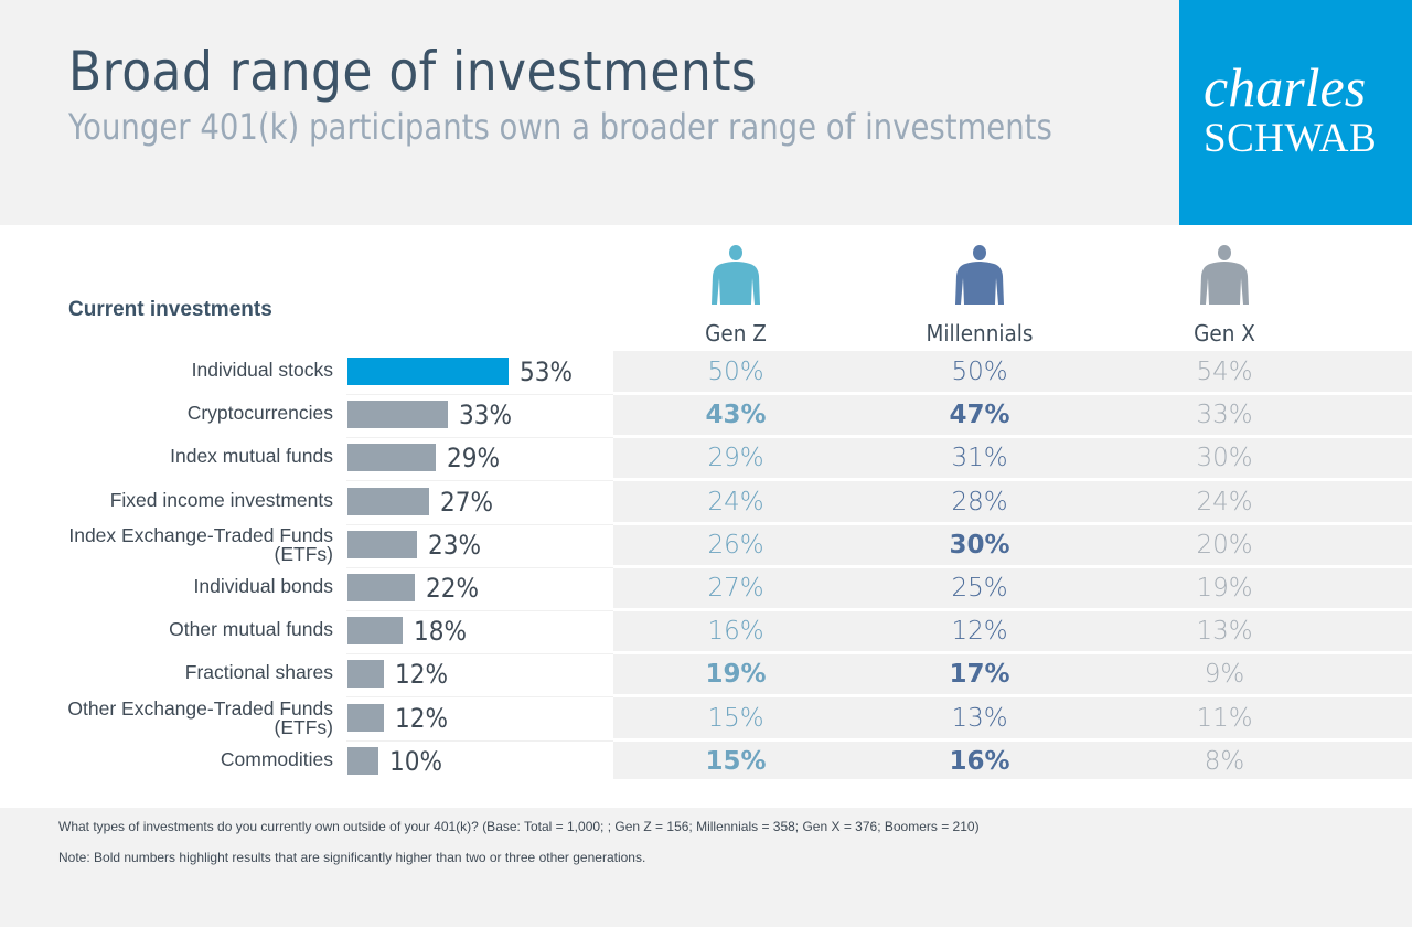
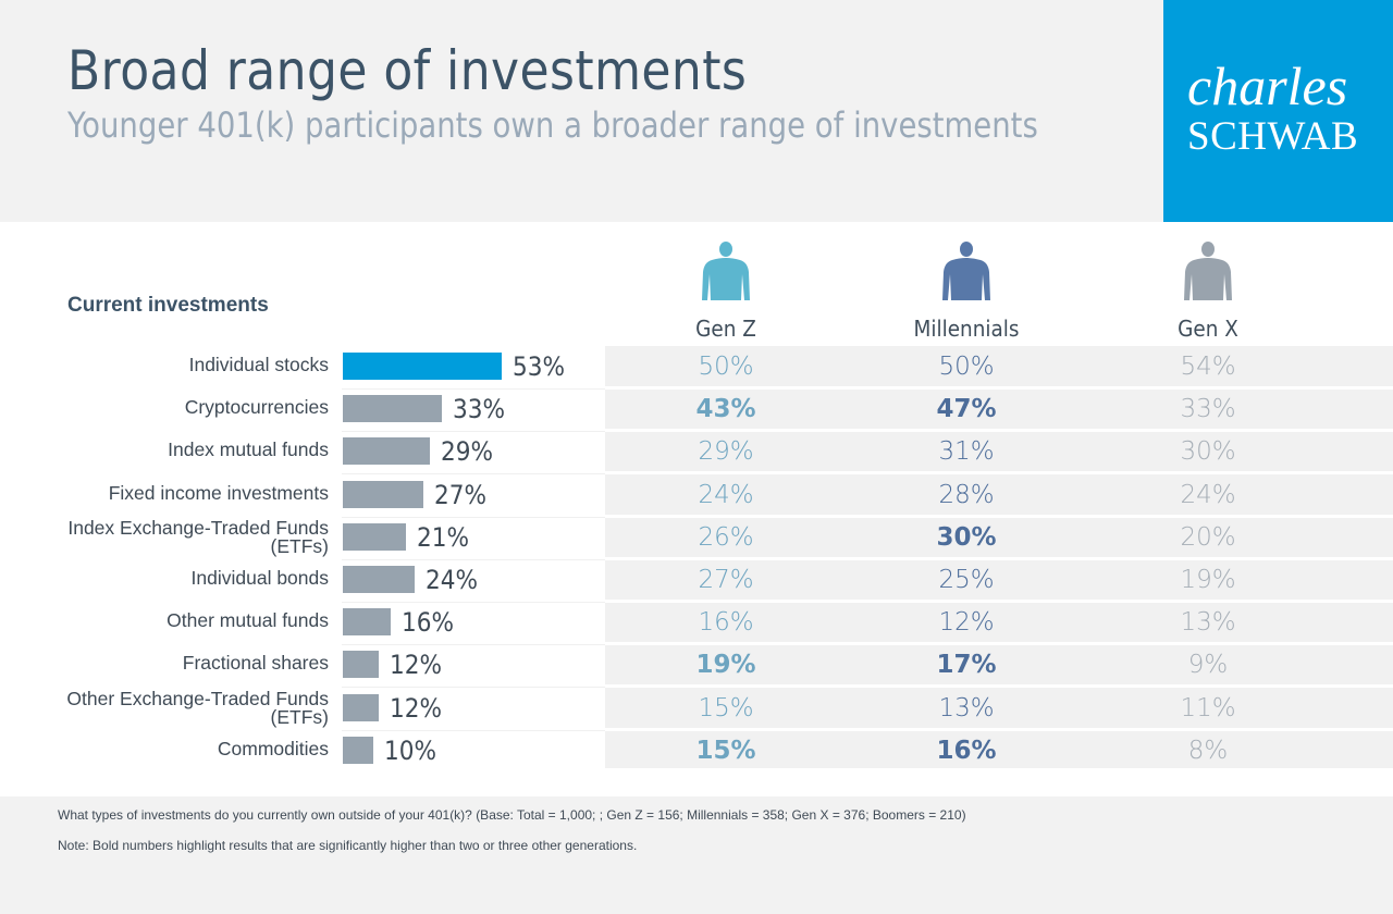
Index Exchange-Traded Funds (ETFs): 23% -> 21%
Individual bonds: 22% -> 24%
Other mutual funds: 18% -> 16%
